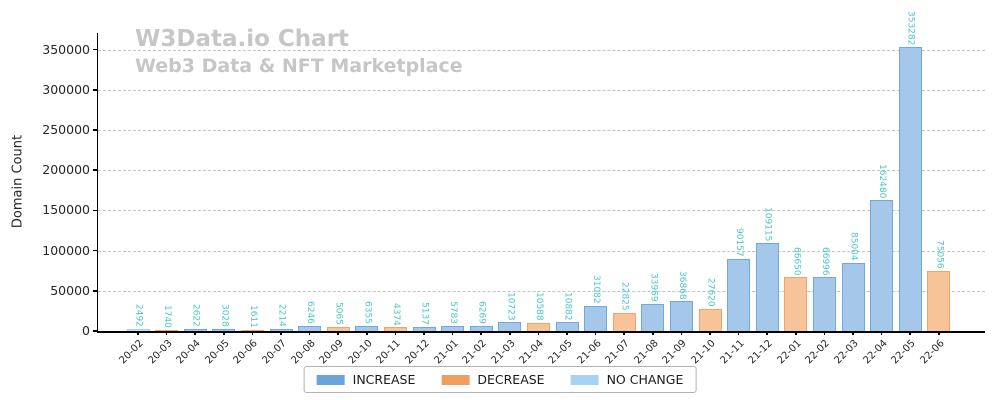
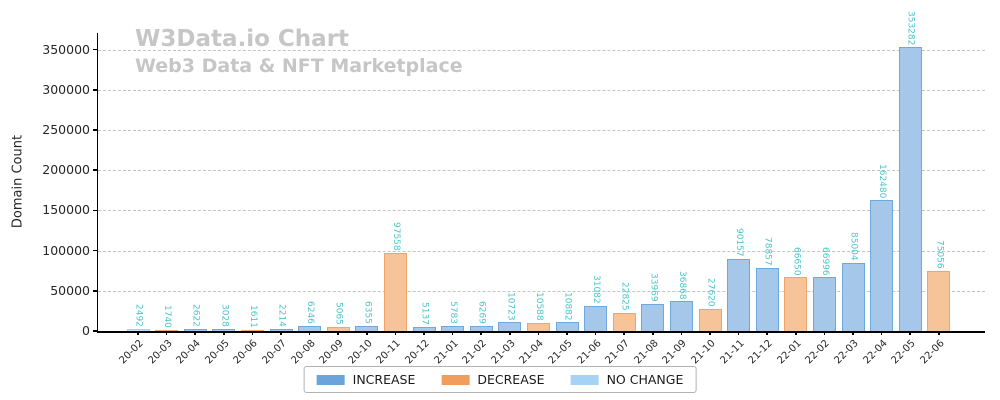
20-11: 4374 -> 97558
21-12: 109115 -> 78857
